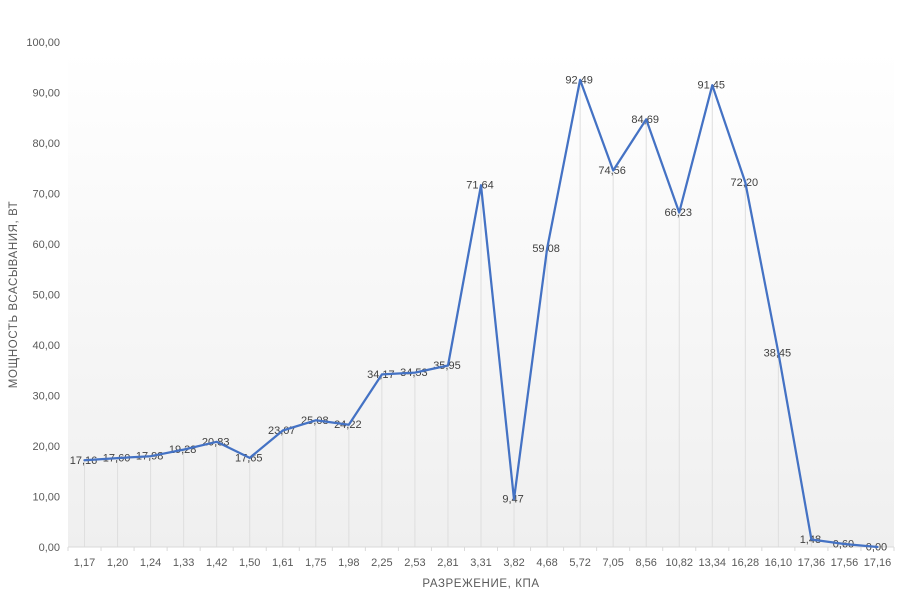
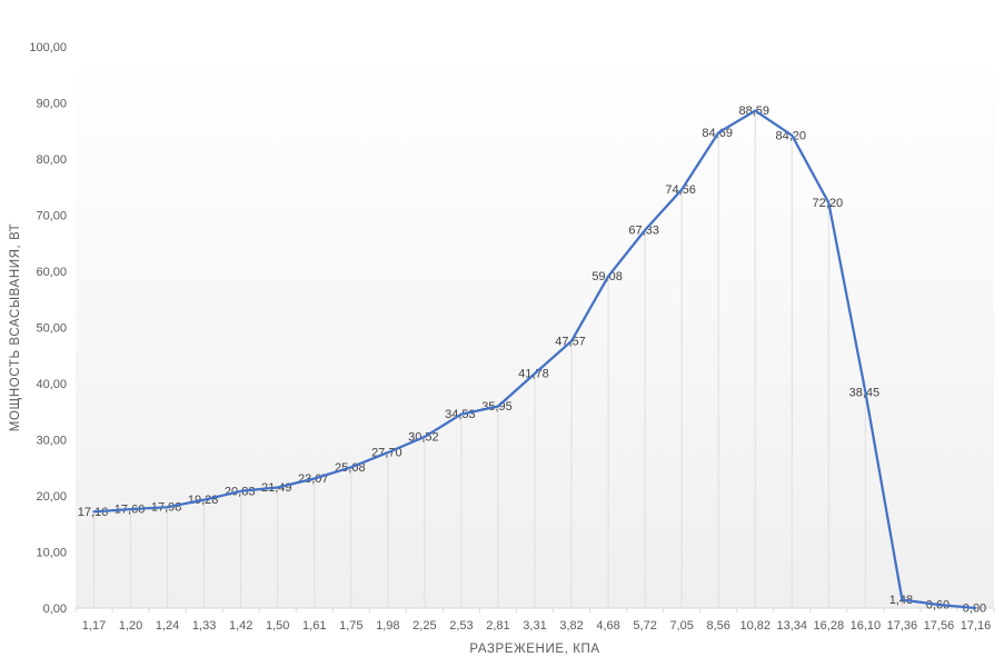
1,50: 17,65 -> 21,49
1,98: 24,22 -> 27,70
2,25: 34,17 -> 30,52
3,31: 71,64 -> 41,78
3,82: 9,47 -> 47,57
5,72: 92,49 -> 67,33
10,82: 66,23 -> 88,59
13,34: 91,45 -> 84,20
